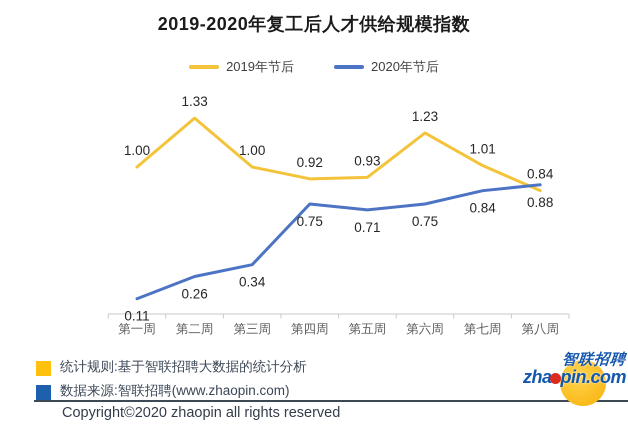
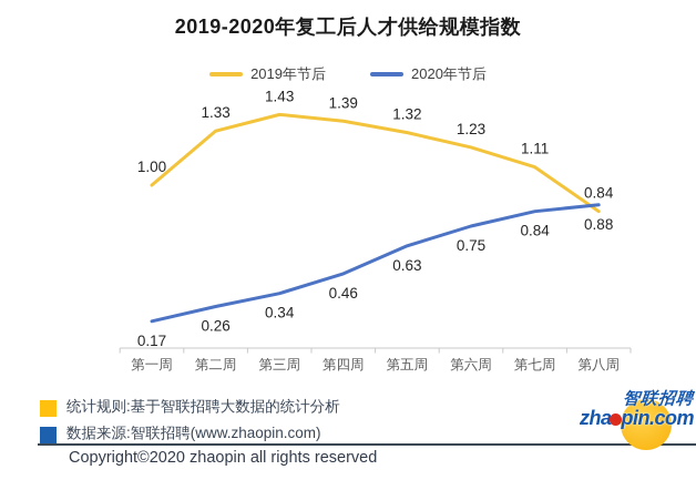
2020年节后/第一周: 0.11 -> 0.17
2019年节后/第三周: 1.00 -> 1.43
2019年节后/第四周: 0.92 -> 1.39
2020年节后/第四周: 0.75 -> 0.46
2019年节后/第五周: 0.93 -> 1.32
2020年节后/第五周: 0.71 -> 0.63
2019年节后/第七周: 1.01 -> 1.11
